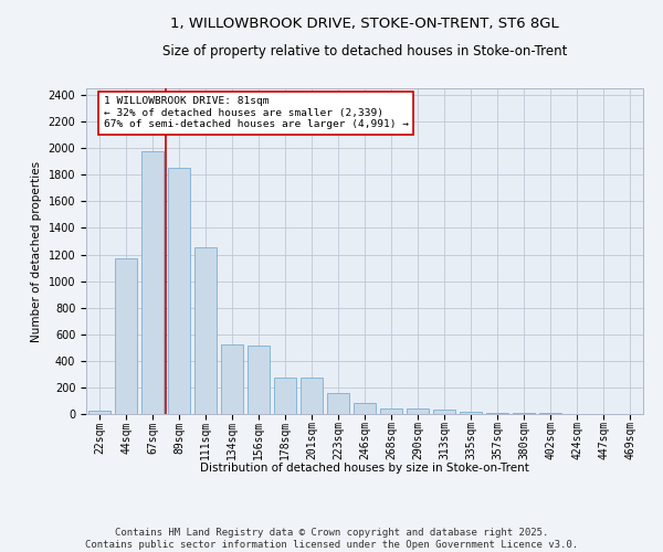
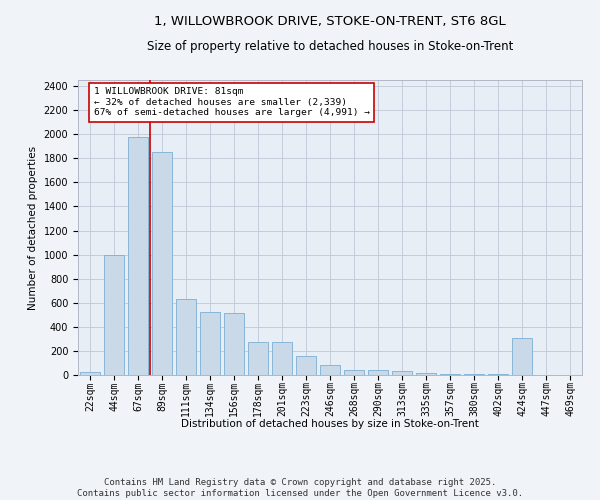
44sqm: 1180 -> 1000
111sqm: 1250 -> 630
424sqm: 0 -> 310
